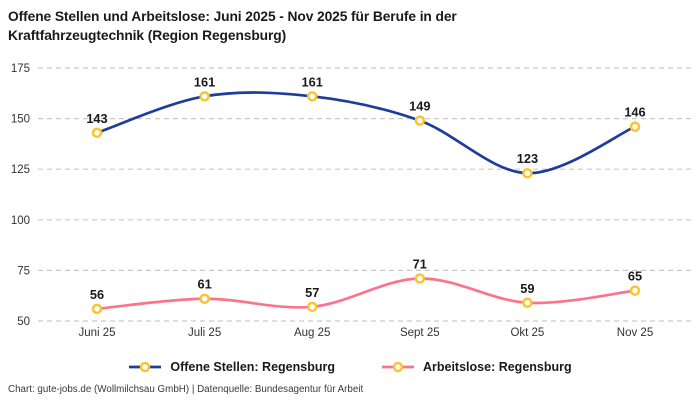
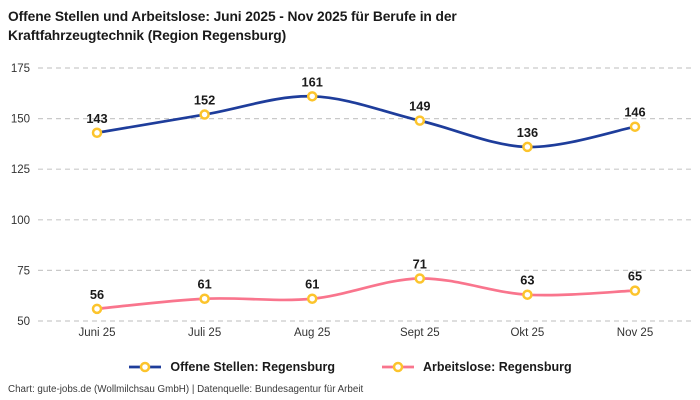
Offene Stellen: Regensburg/Juli 25: 161 -> 152
Arbeitslose: Regensburg/Aug 25: 57 -> 61
Offene Stellen: Regensburg/Okt 25: 123 -> 136
Arbeitslose: Regensburg/Okt 25: 59 -> 63
